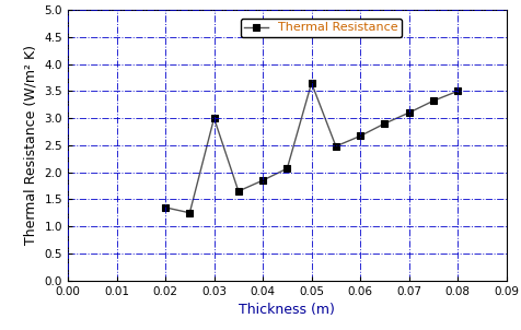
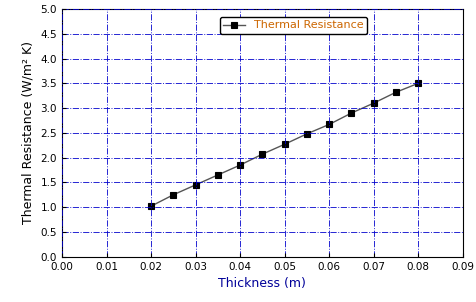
0.02: 1.35 -> 1.02
0.03: 3.00 -> 1.45
0.05: 3.65 -> 2.27
